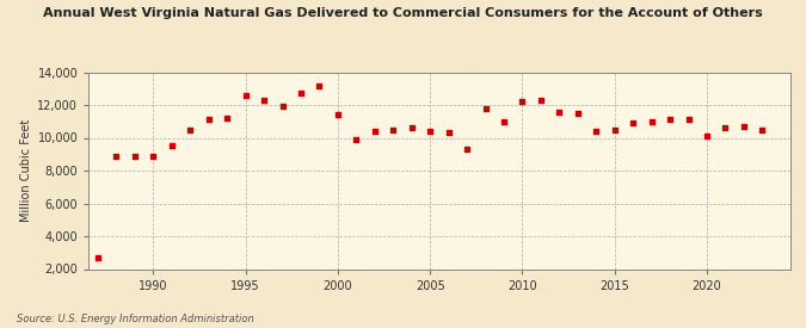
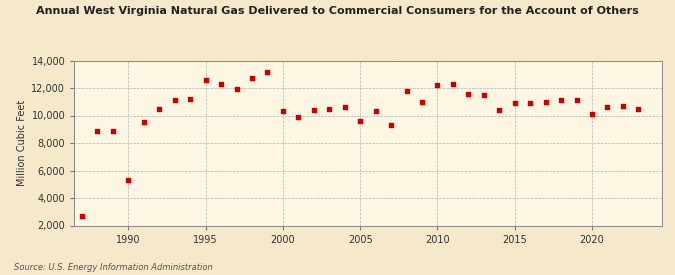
1990: 8,900 -> 5,300
2000: 11,400 -> 10,300
2005: 10,400 -> 9,600
2015: 10,500 -> 10,900
